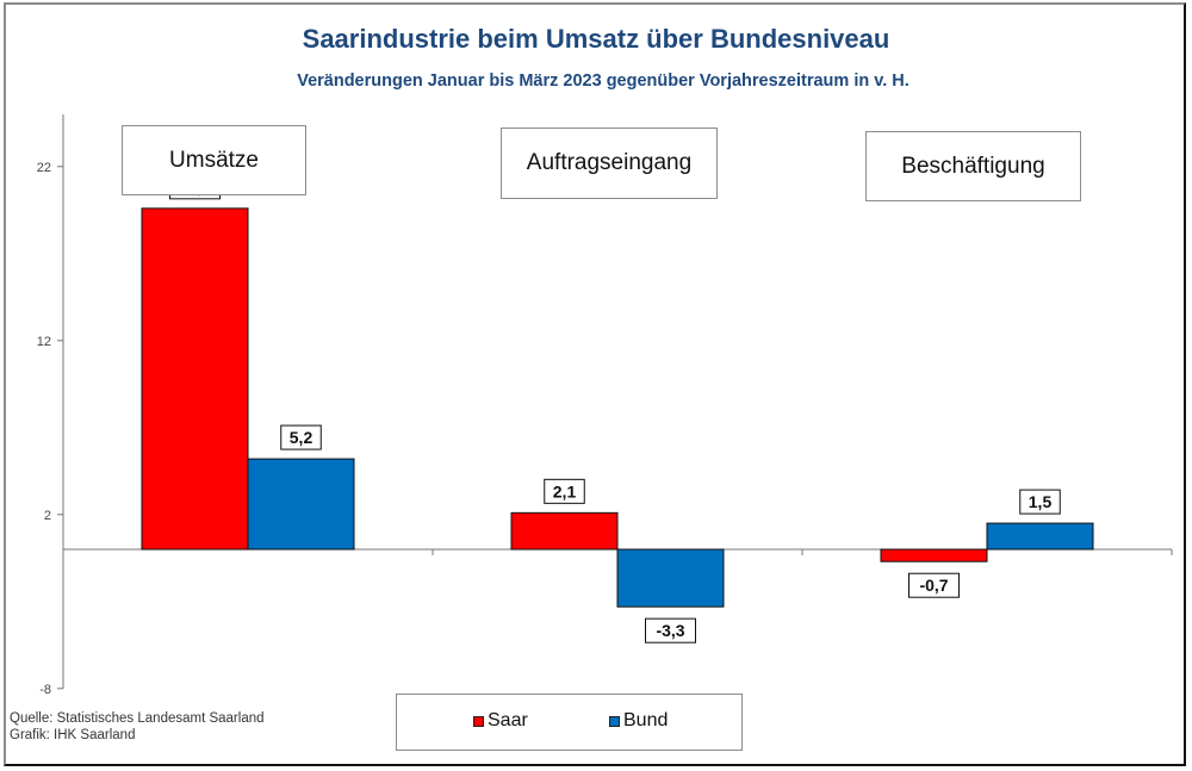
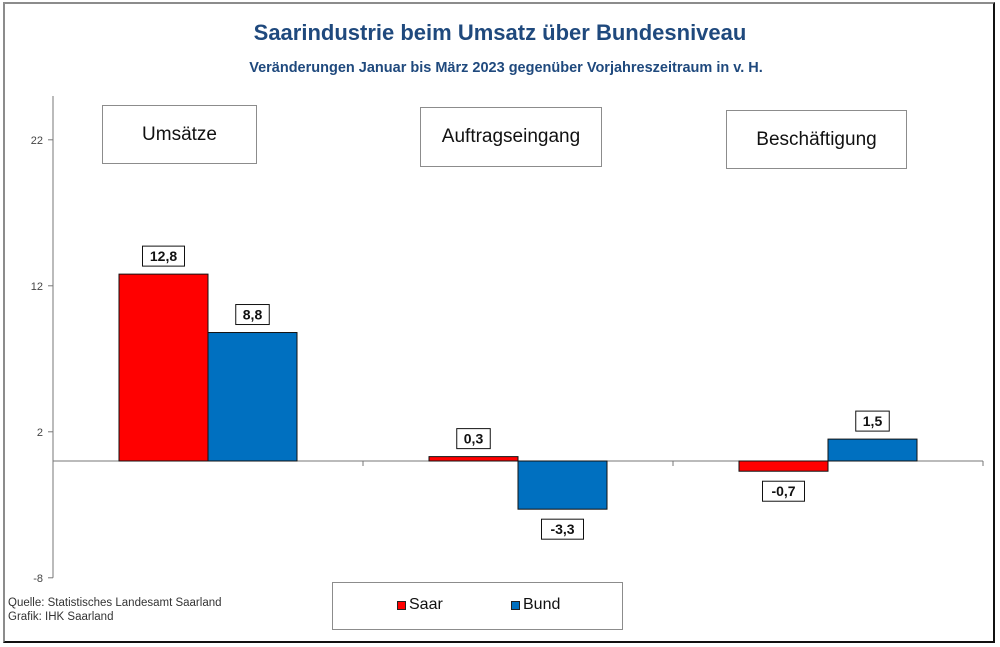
Saar/Umsätze: 19,6 -> 12,8
Bund/Umsätze: 5,2 -> 8,8
Saar/Auftragseingang: 2,1 -> 0,3
